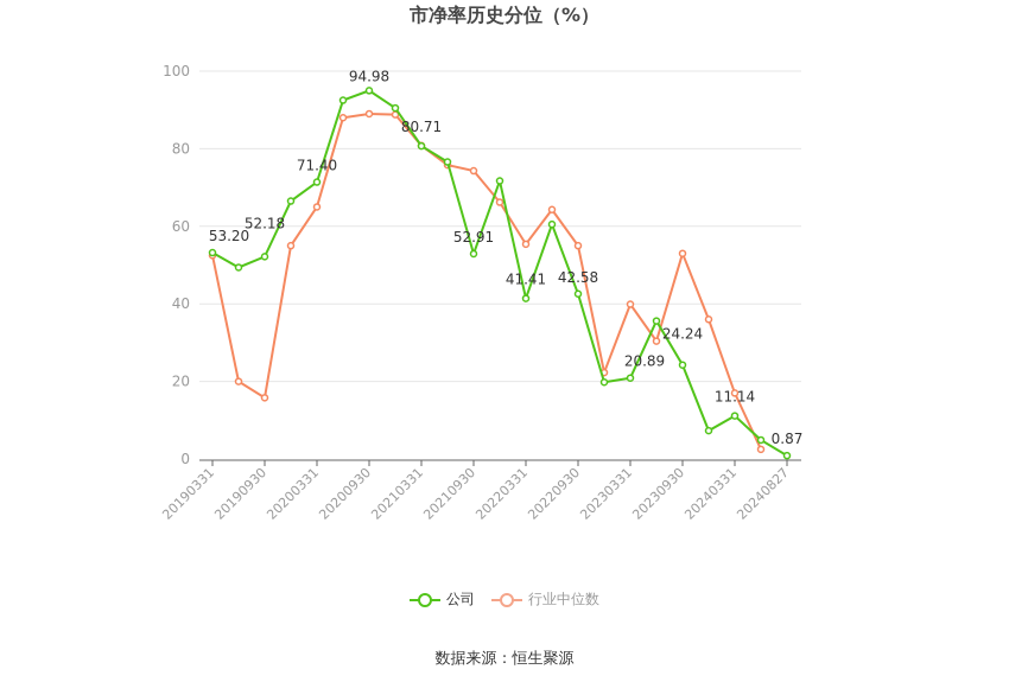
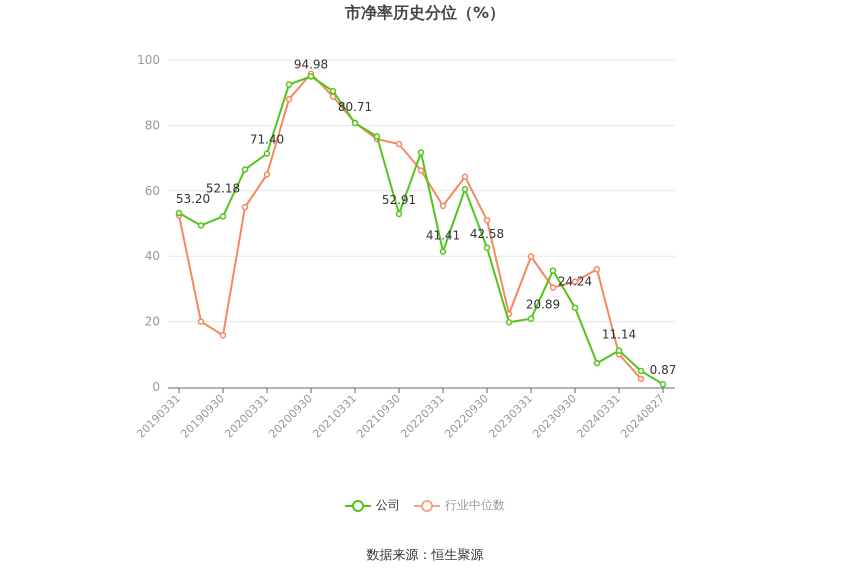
行业中位数/20200930: 89 -> 96
行业中位数/20220930: 55 -> 51
行业中位数/20230930: 53 -> 32
行业中位数/20240331: 17 -> 10
